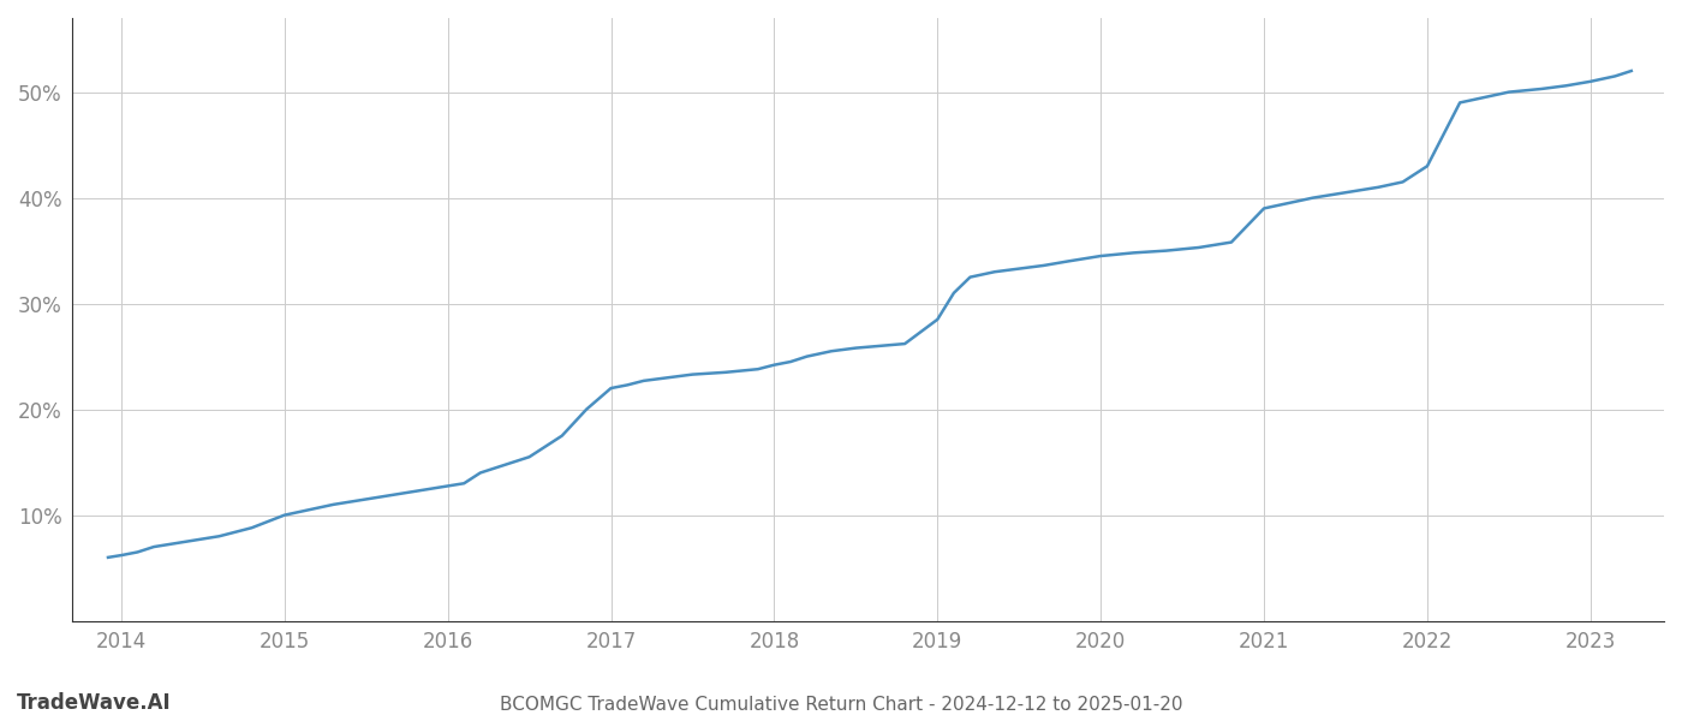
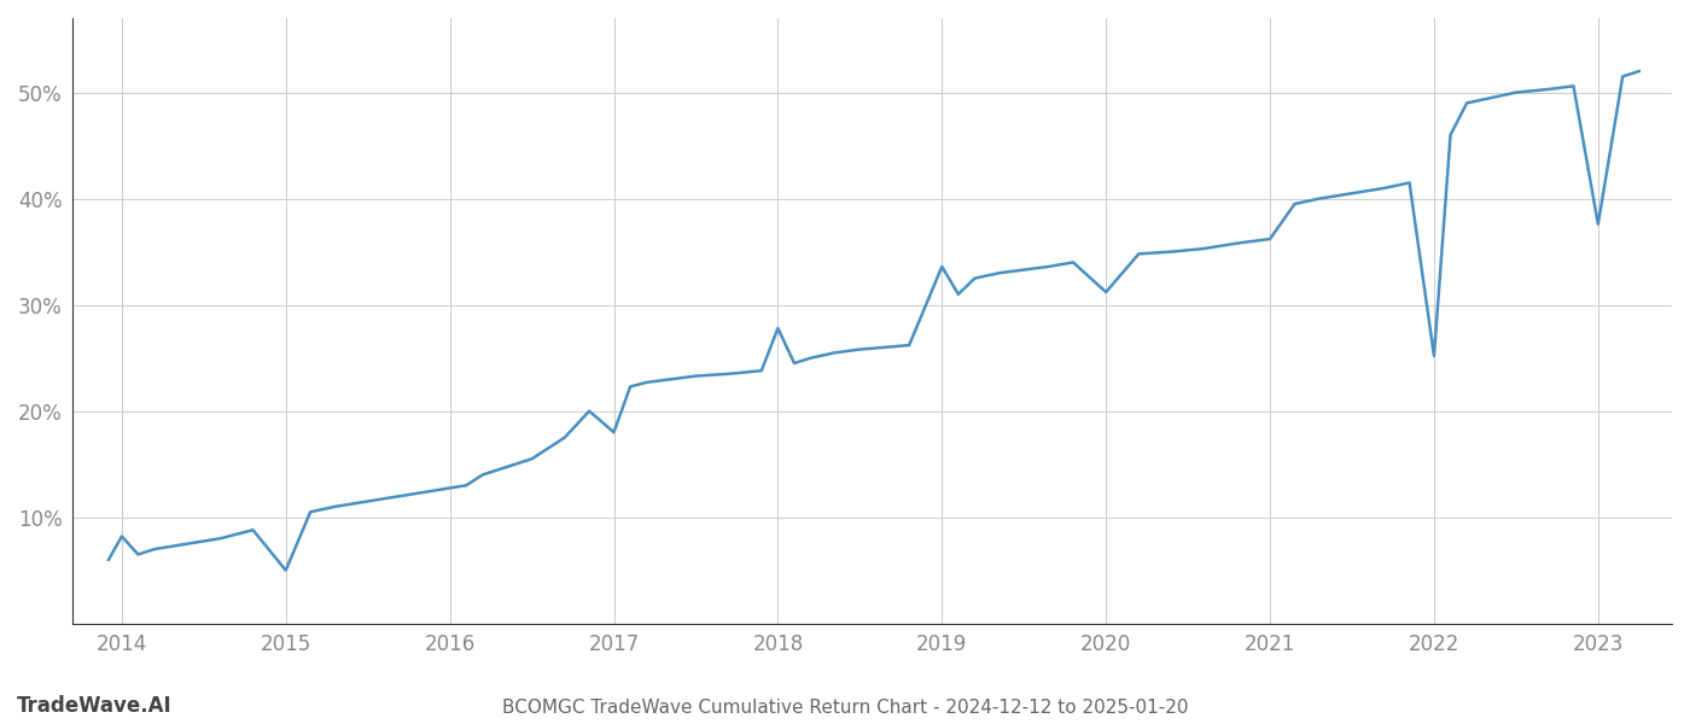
2014: 6.2% -> 8.2%
2015: 10.0% -> 5.0%
2017: 22.0% -> 18.0%
2018: 24.2% -> 27.8%
2019: 28.5% -> 33.6%
2020: 34.5% -> 31.2%
2021: 39.0% -> 36.2%
2022: 43.0% -> 25.2%
2023: 51.0% -> 37.6%
